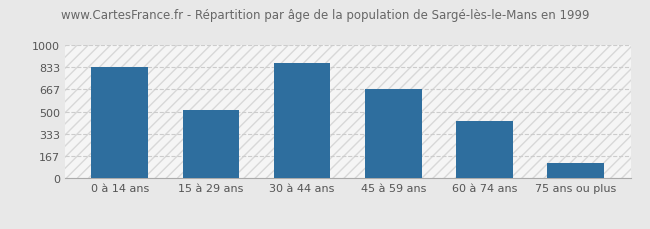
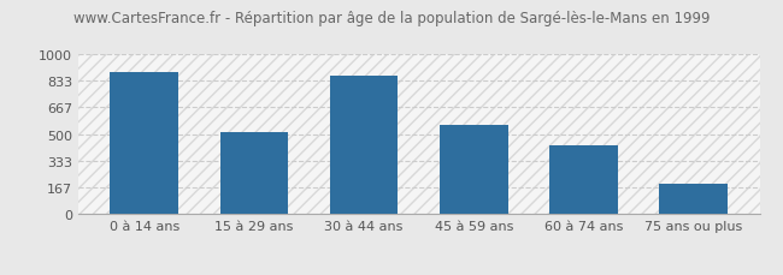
0 à 14 ans: 830 -> 890
45 à 59 ans: 670 -> 560
75 ans ou plus: 110 -> 190
